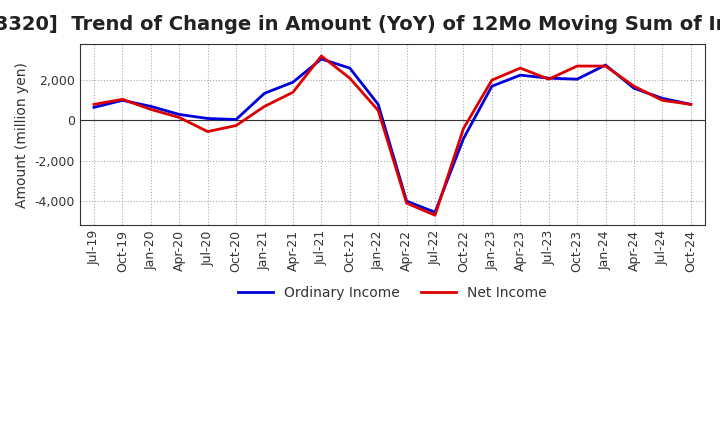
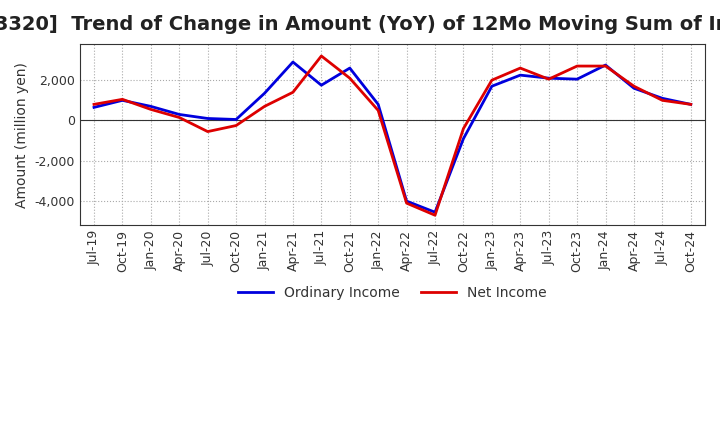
Ordinary Income/Apr-21: 1,900 -> 2,900
Ordinary Income/Jul-21: 3,050 -> 1,750
